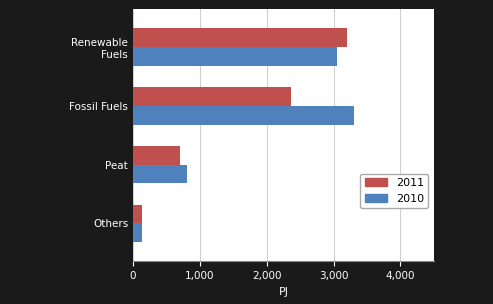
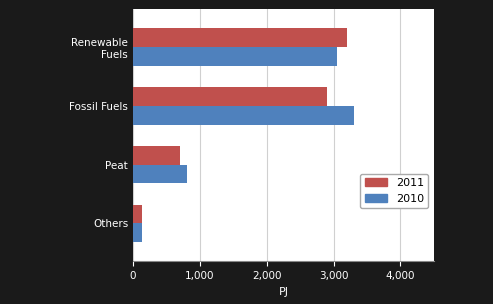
2011/Fossil Fuels: 2,360 -> 2,900
